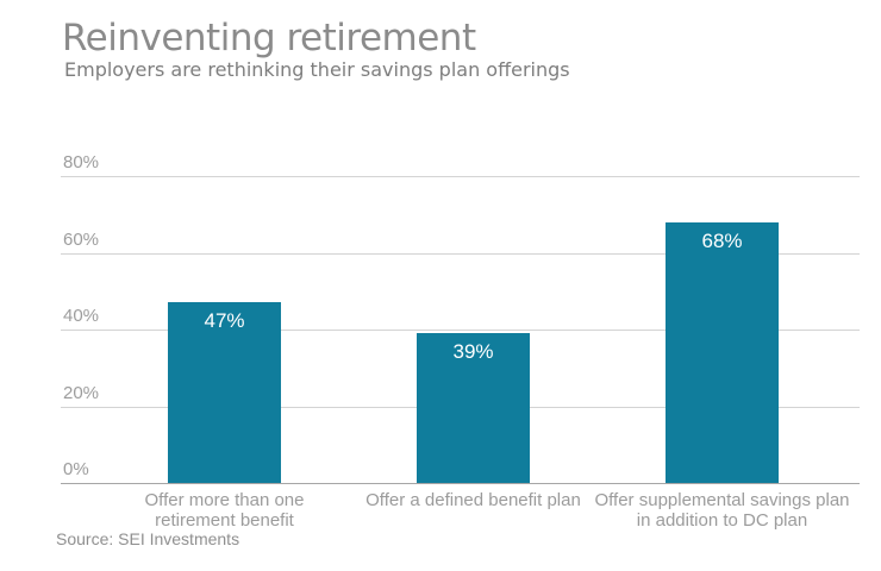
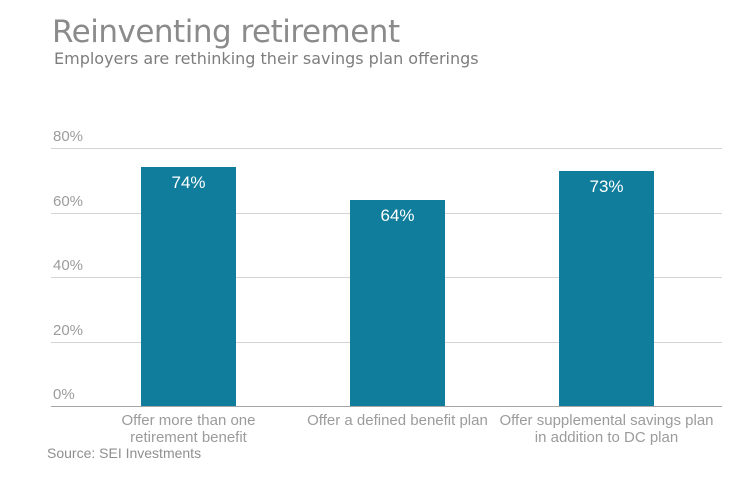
Offer more than one retirement benefit: 47% -> 74%
Offer a defined benefit plan: 39% -> 64%
Offer supplemental savings plan in addition to DC plan: 68% -> 73%
